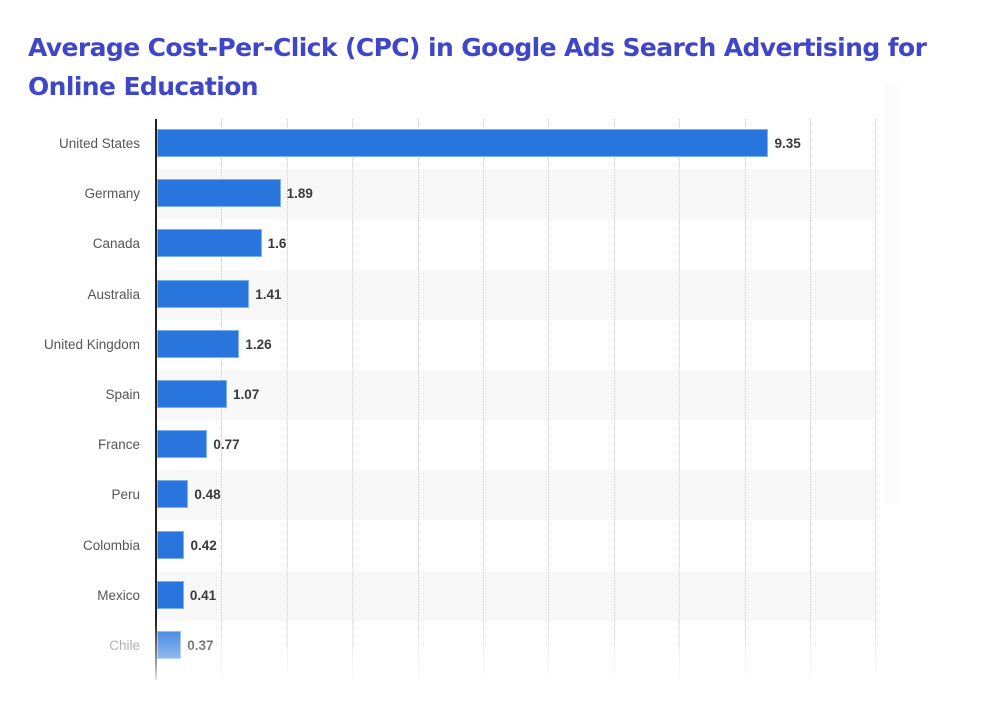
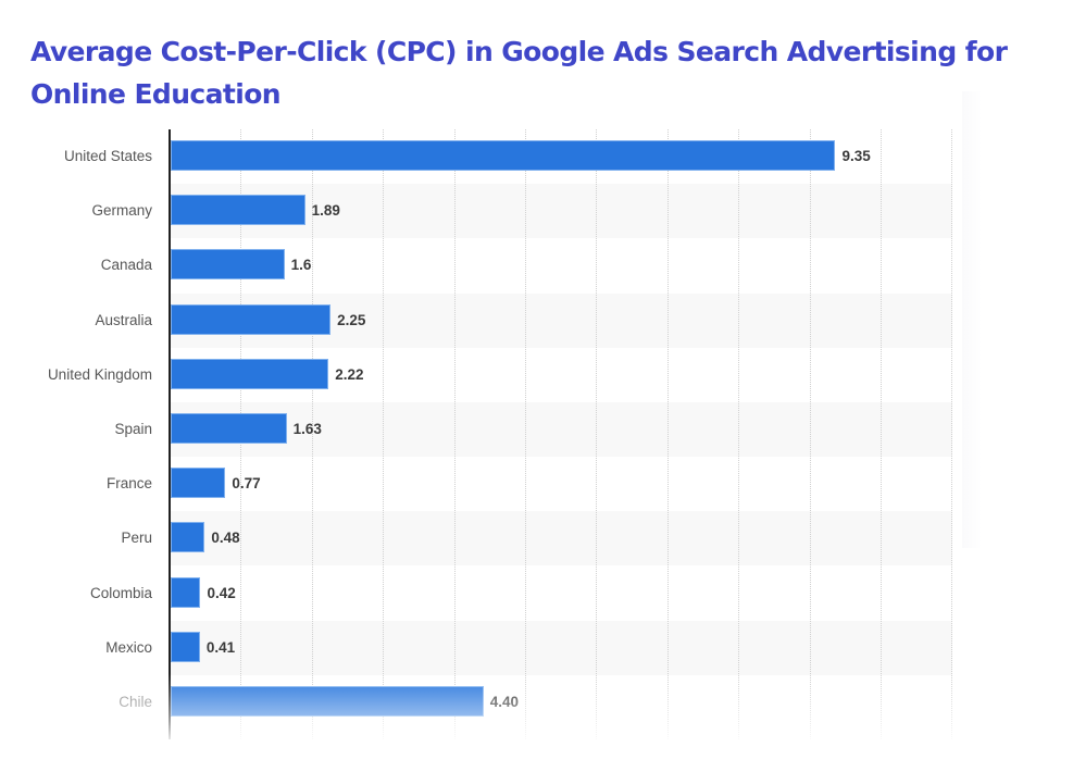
Australia: 1.41 -> 2.25
United Kingdom: 1.26 -> 2.22
Spain: 1.07 -> 1.63
Chile: 0.37 -> 4.40
